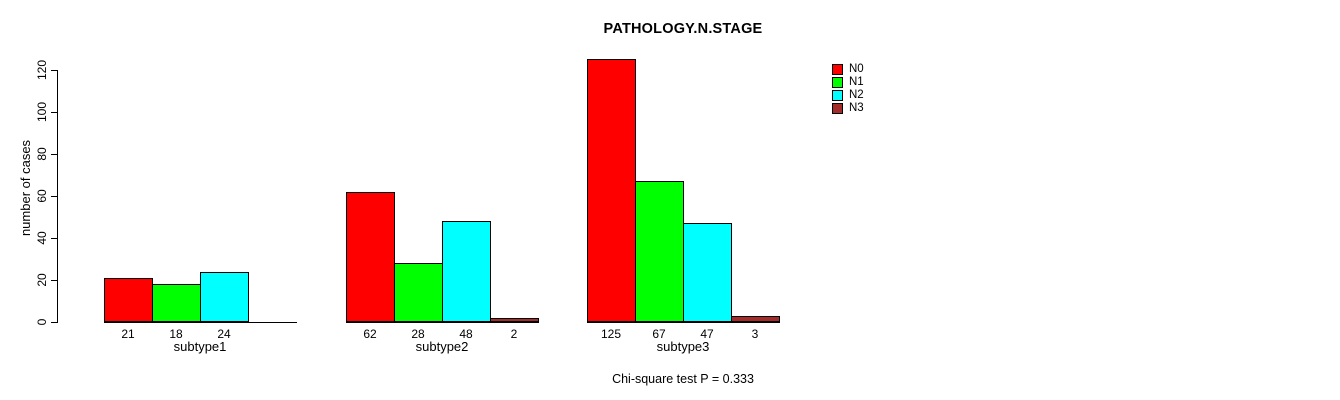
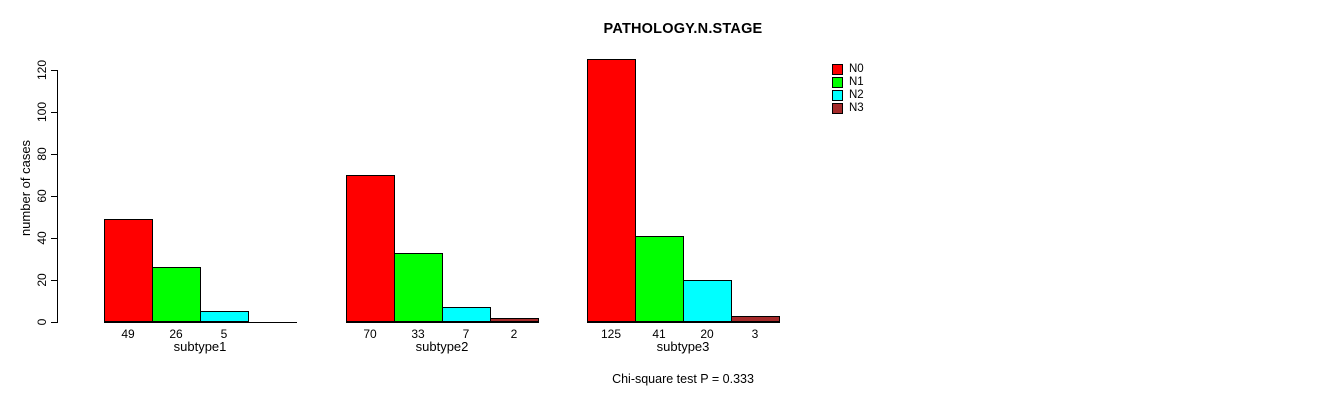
N0/subtype1: 21 -> 49
N1/subtype1: 18 -> 26
N2/subtype1: 24 -> 5
N0/subtype2: 62 -> 70
N1/subtype2: 28 -> 33
N2/subtype2: 48 -> 7
N1/subtype3: 67 -> 41
N2/subtype3: 47 -> 20
